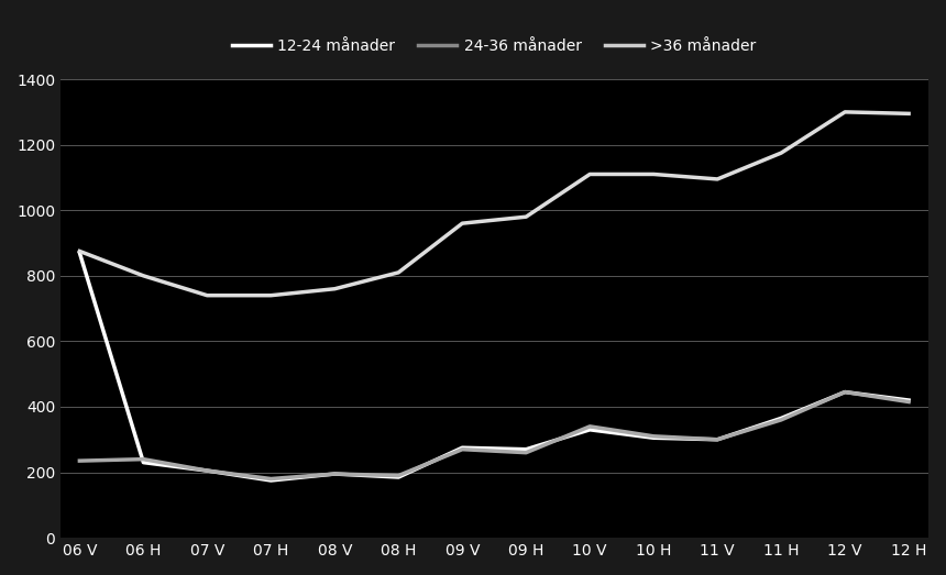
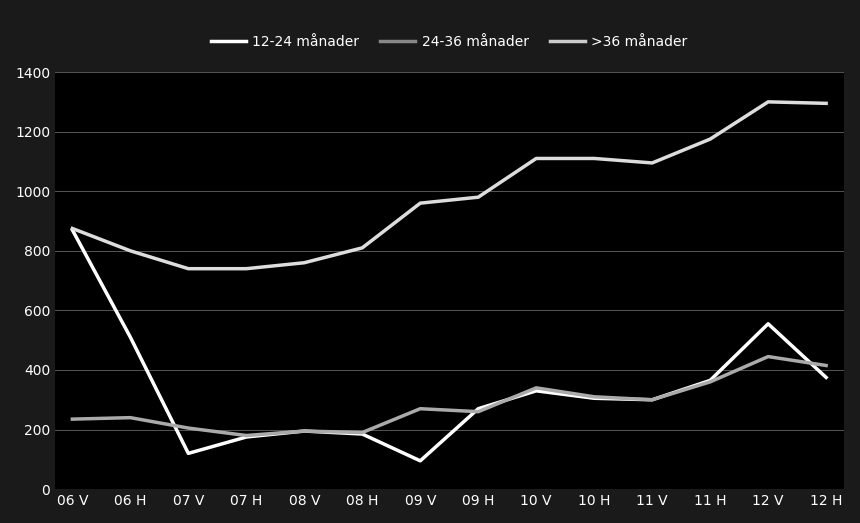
12-24 månader/06 H: 230 -> 510
12-24 månader/07 V: 205 -> 120
12-24 månader/09 V: 275 -> 95
12-24 månader/12 V: 445 -> 555
12-24 månader/12 H: 420 -> 375
